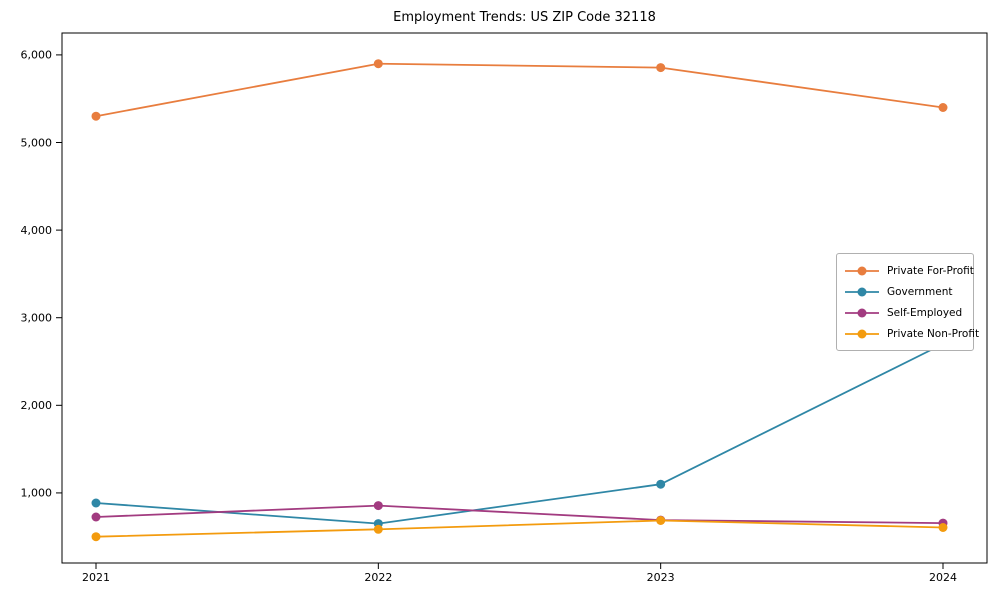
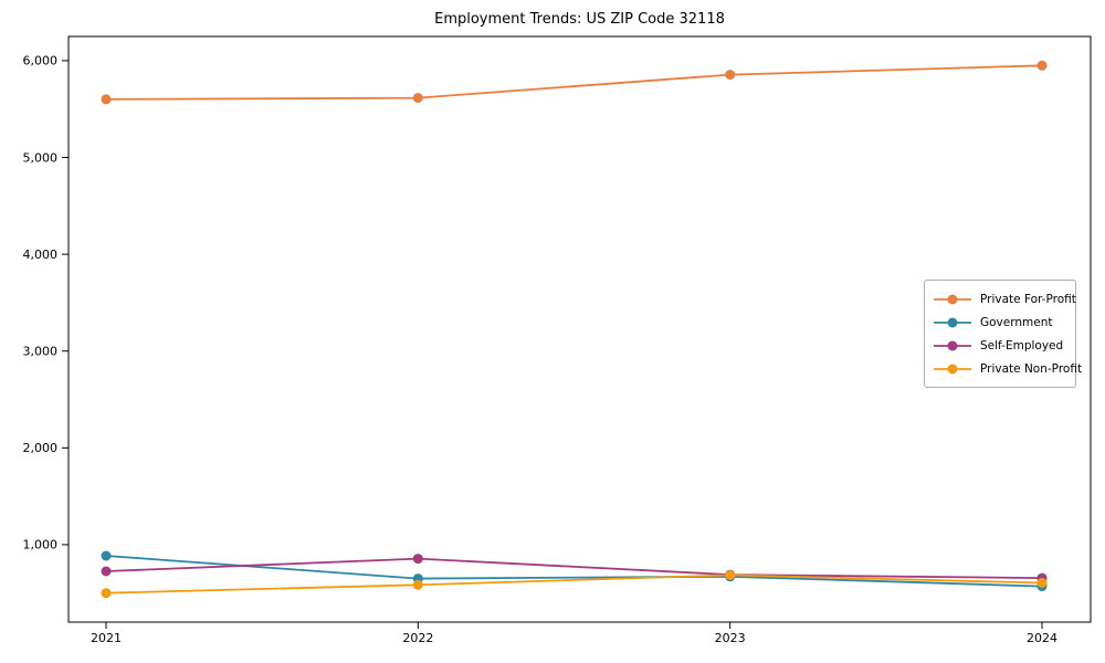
Private For-Profit/2021: 5300 -> 5600
Private For-Profit/2022: 5900 -> 5600
Government/2023: 1100 -> 700
Private For-Profit/2024: 5400 -> 6000
Government/2024: 2700 -> 600
